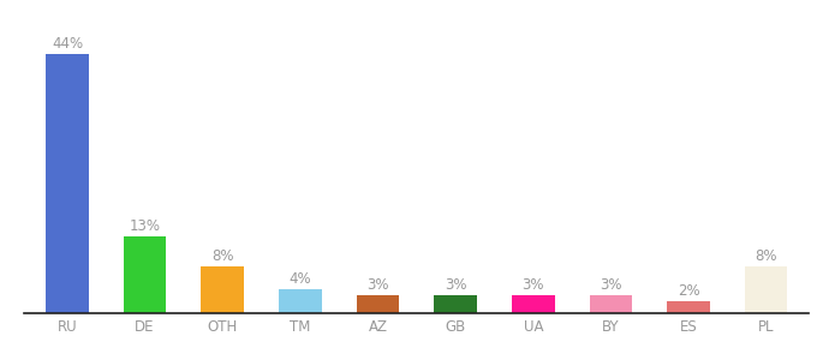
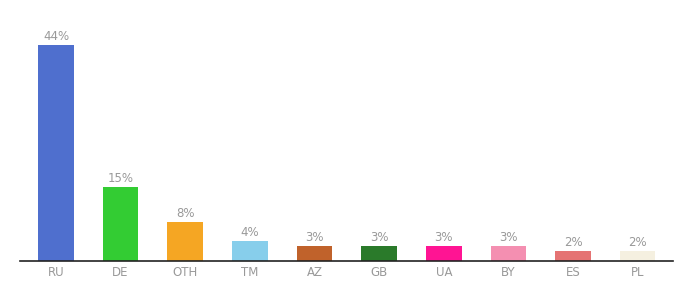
DE: 13% -> 15%
PL: 8% -> 2%
